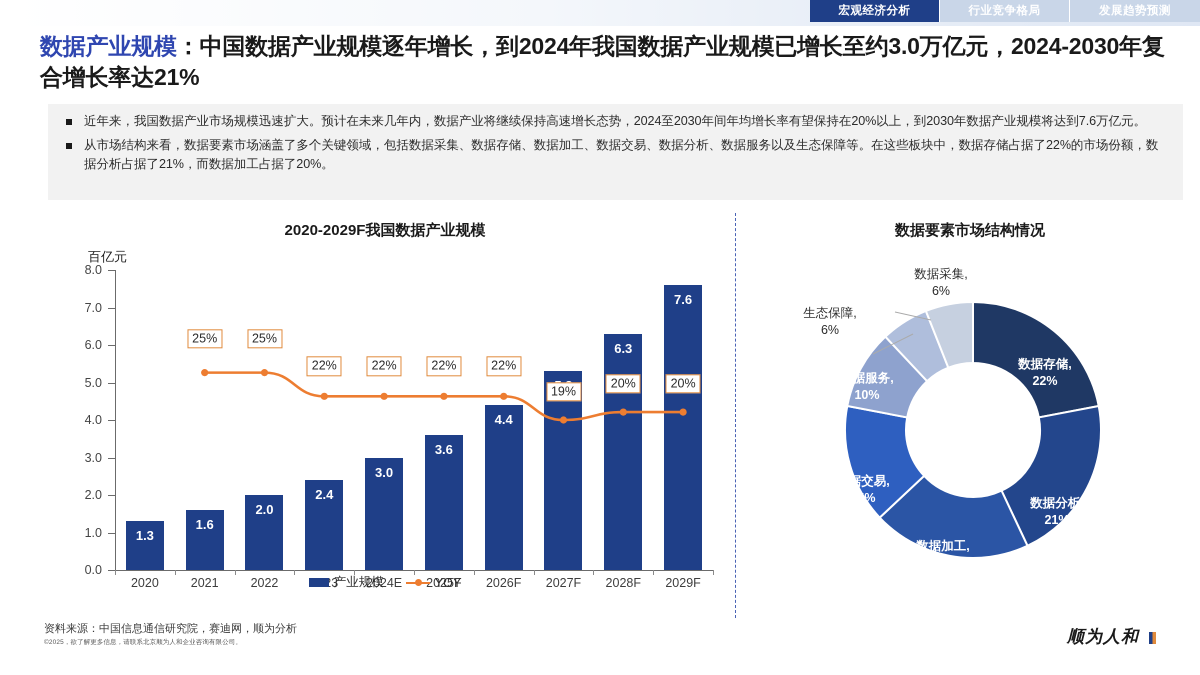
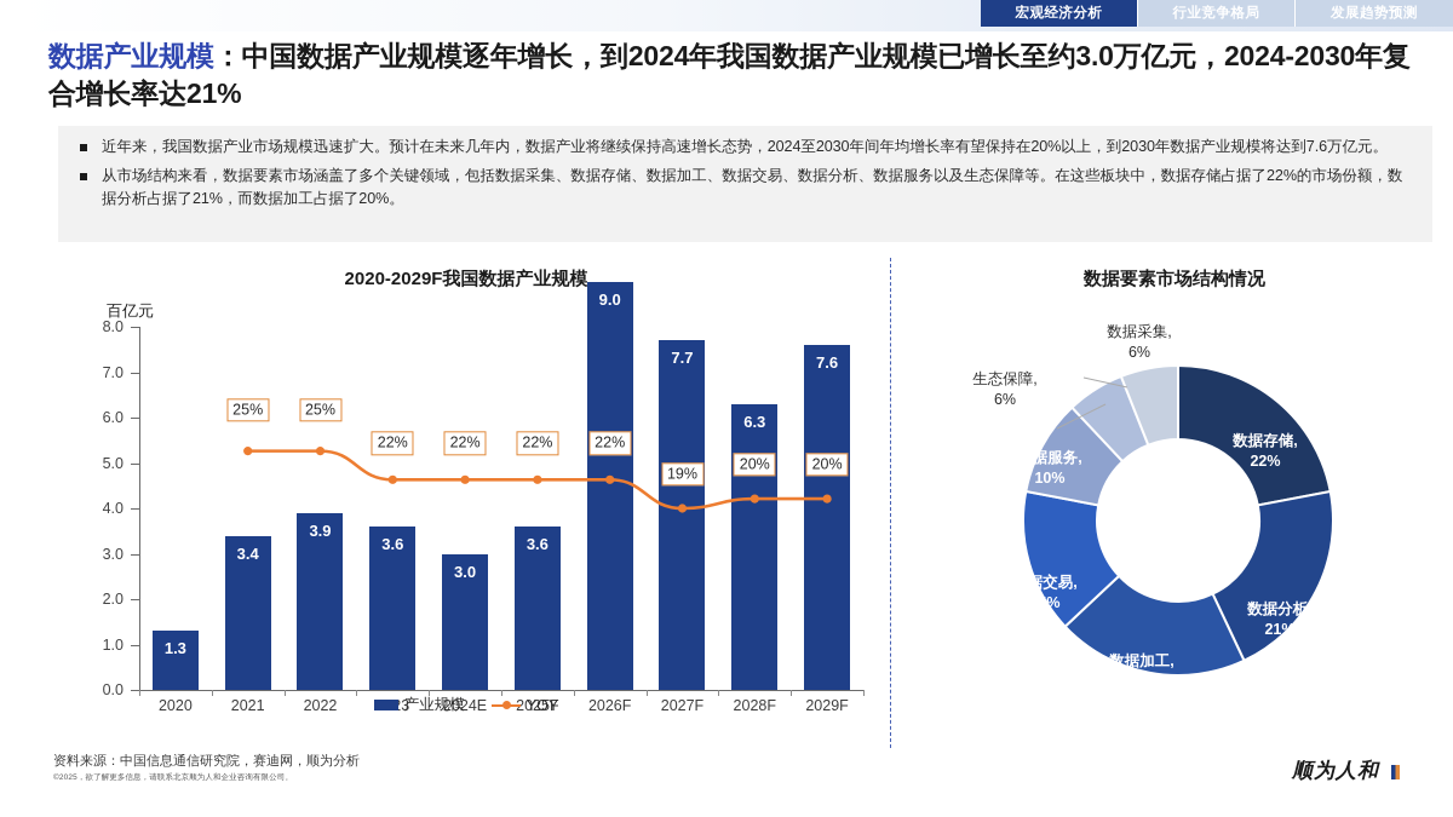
2020-2029F我国数据产业规模/产业规模/2021: 1.6 -> 3.4
2020-2029F我国数据产业规模/产业规模/2022: 2.0 -> 3.9
2020-2029F我国数据产业规模/产业规模/2023: 2.4 -> 3.6
2020-2029F我国数据产业规模/产业规模/2026F: 4.4 -> 9.0
2020-2029F我国数据产业规模/产业规模/2027F: 5.3 -> 7.7
